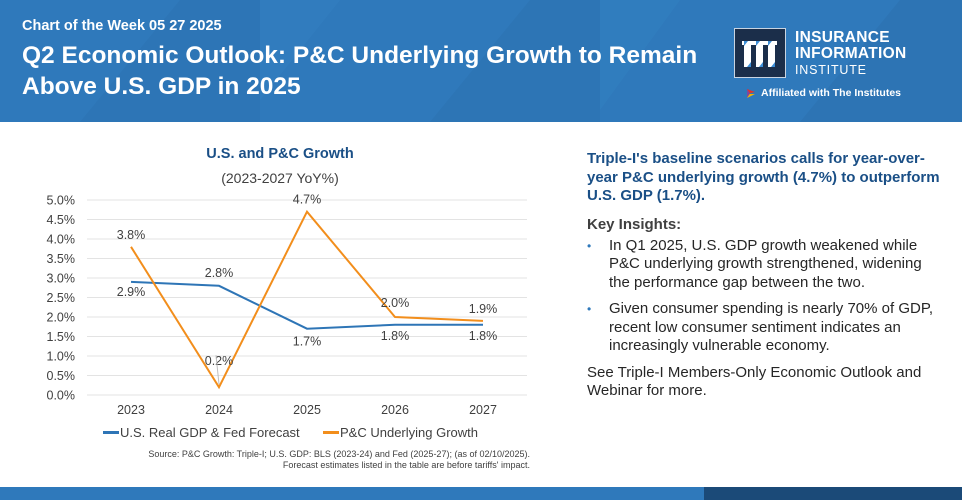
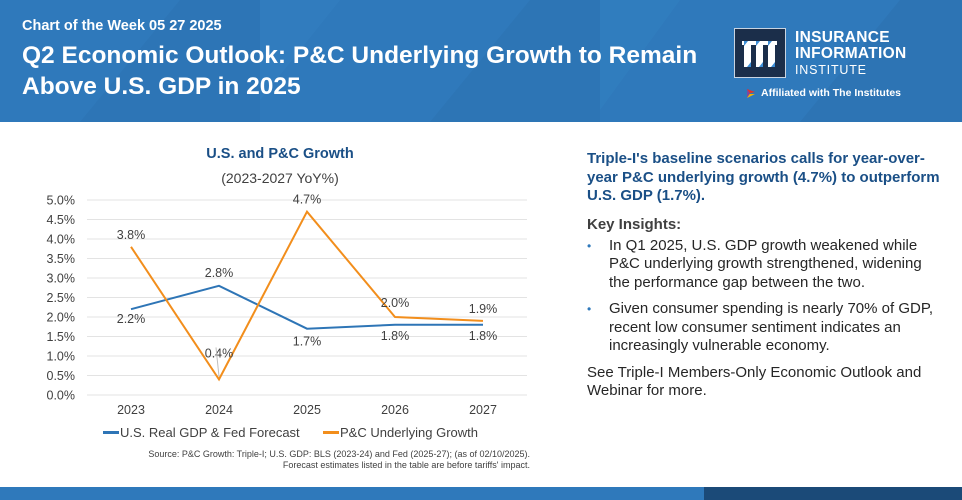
U.S. Real GDP & Fed Forecast/2023: 2.9% -> 2.2%
P&C Underlying Growth/2024: 0.2% -> 0.4%
